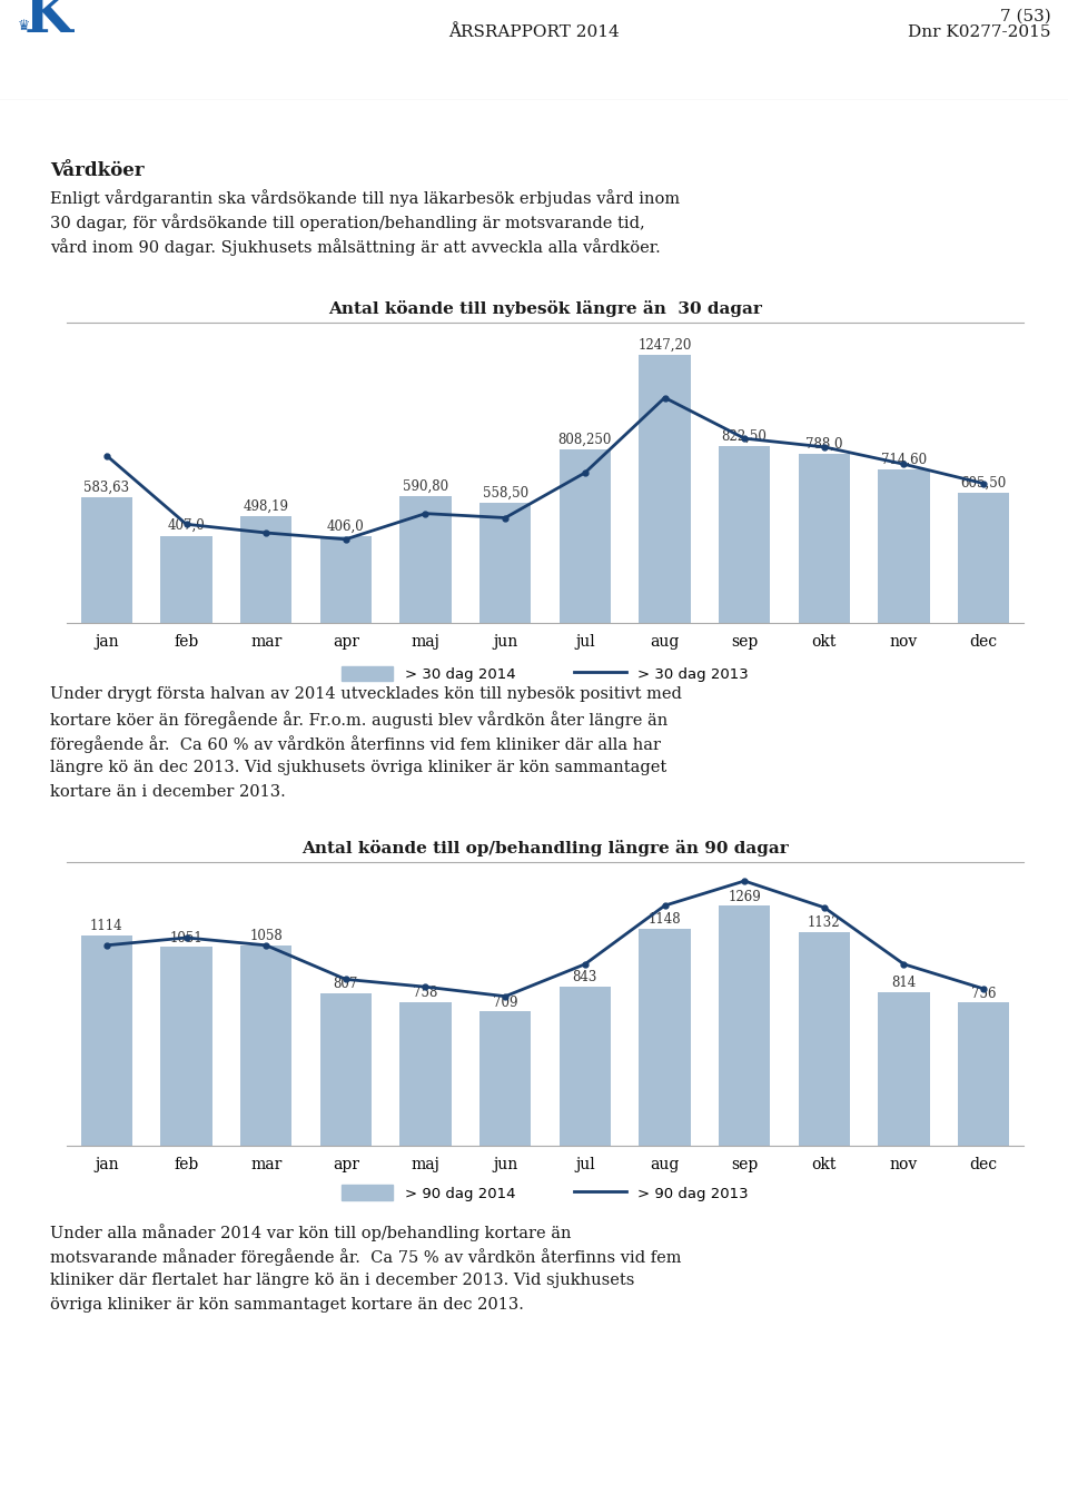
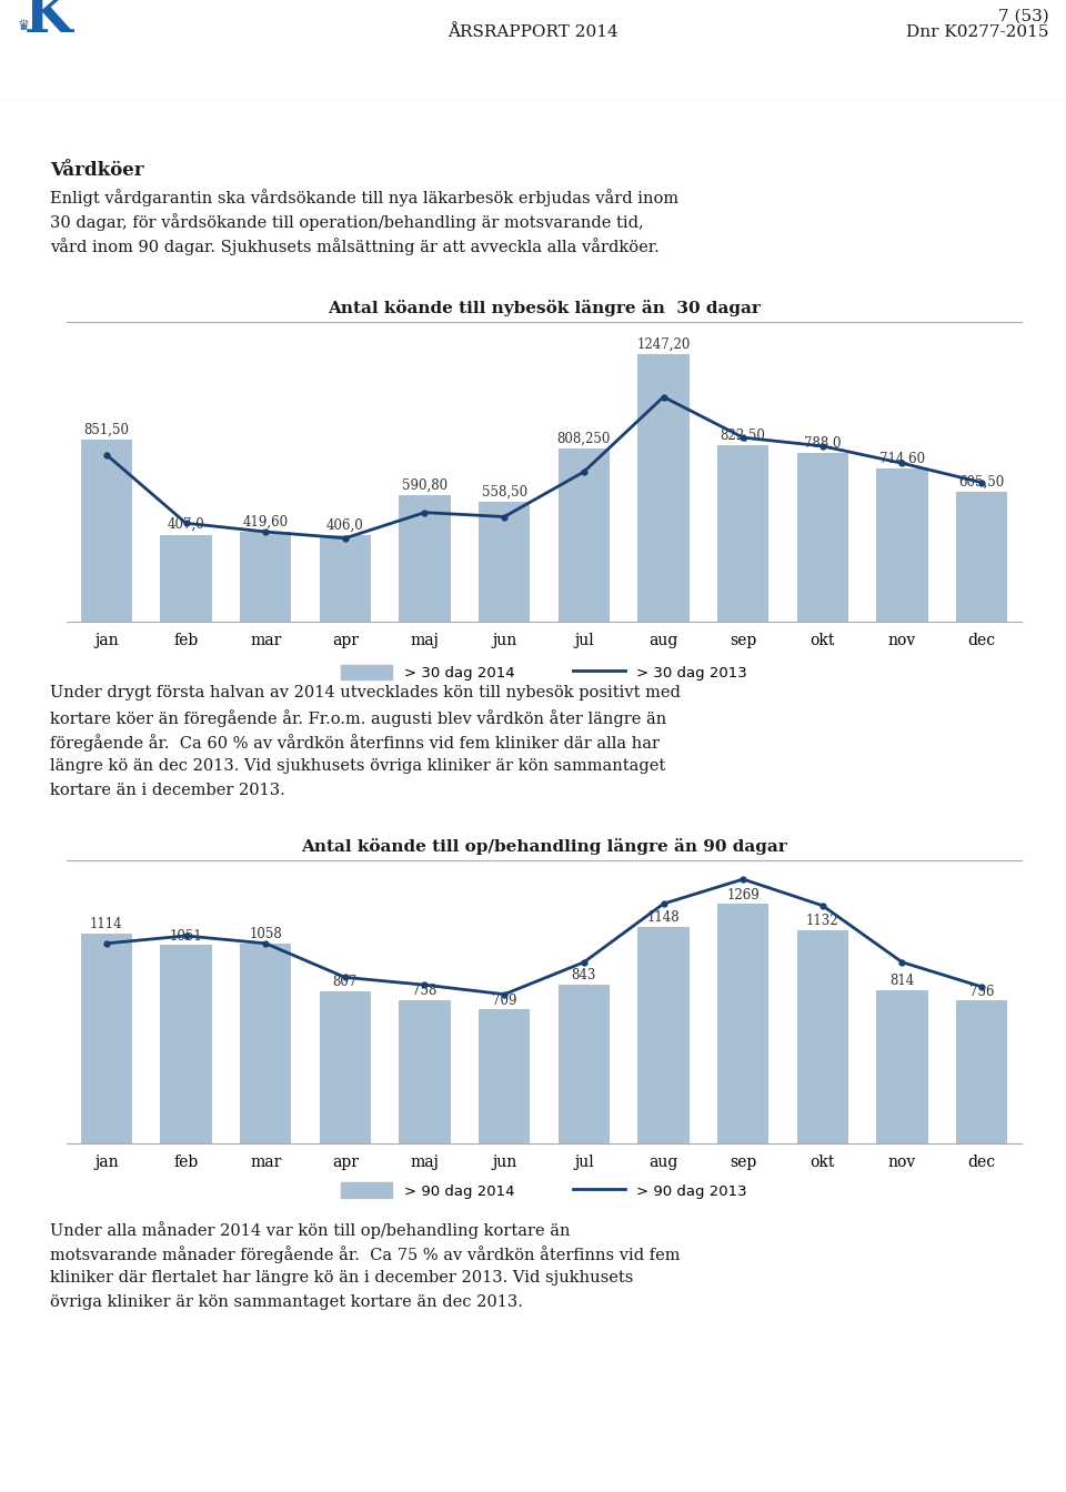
Antal köande till nybesök längre än 30 dagar/> 30 dag 2014/jan: 583,63 -> 851,50
Antal köande till nybesök längre än 30 dagar/> 30 dag 2014/mar: 498,19 -> 419,60
